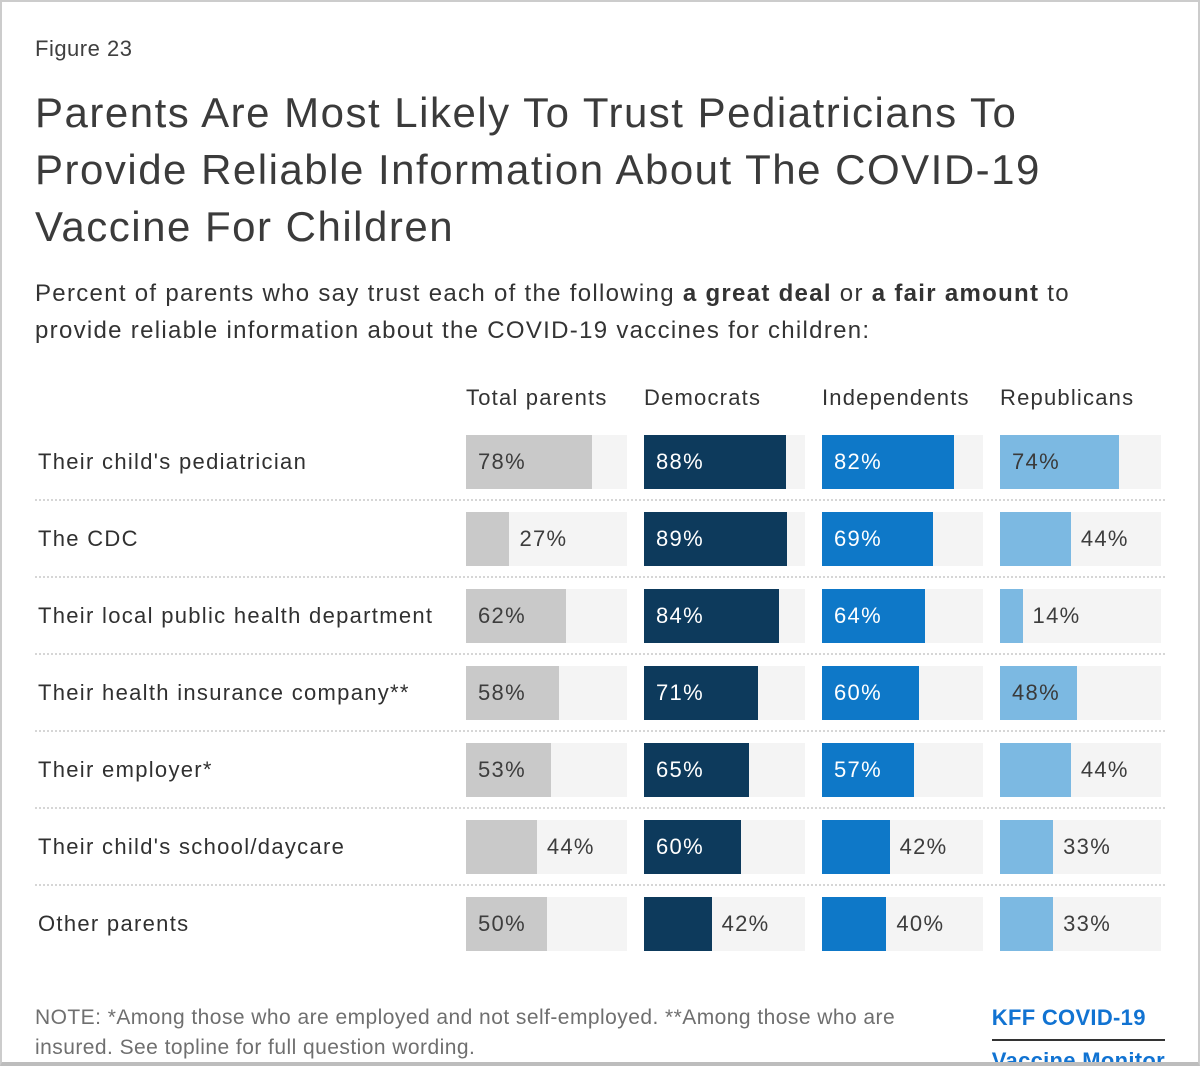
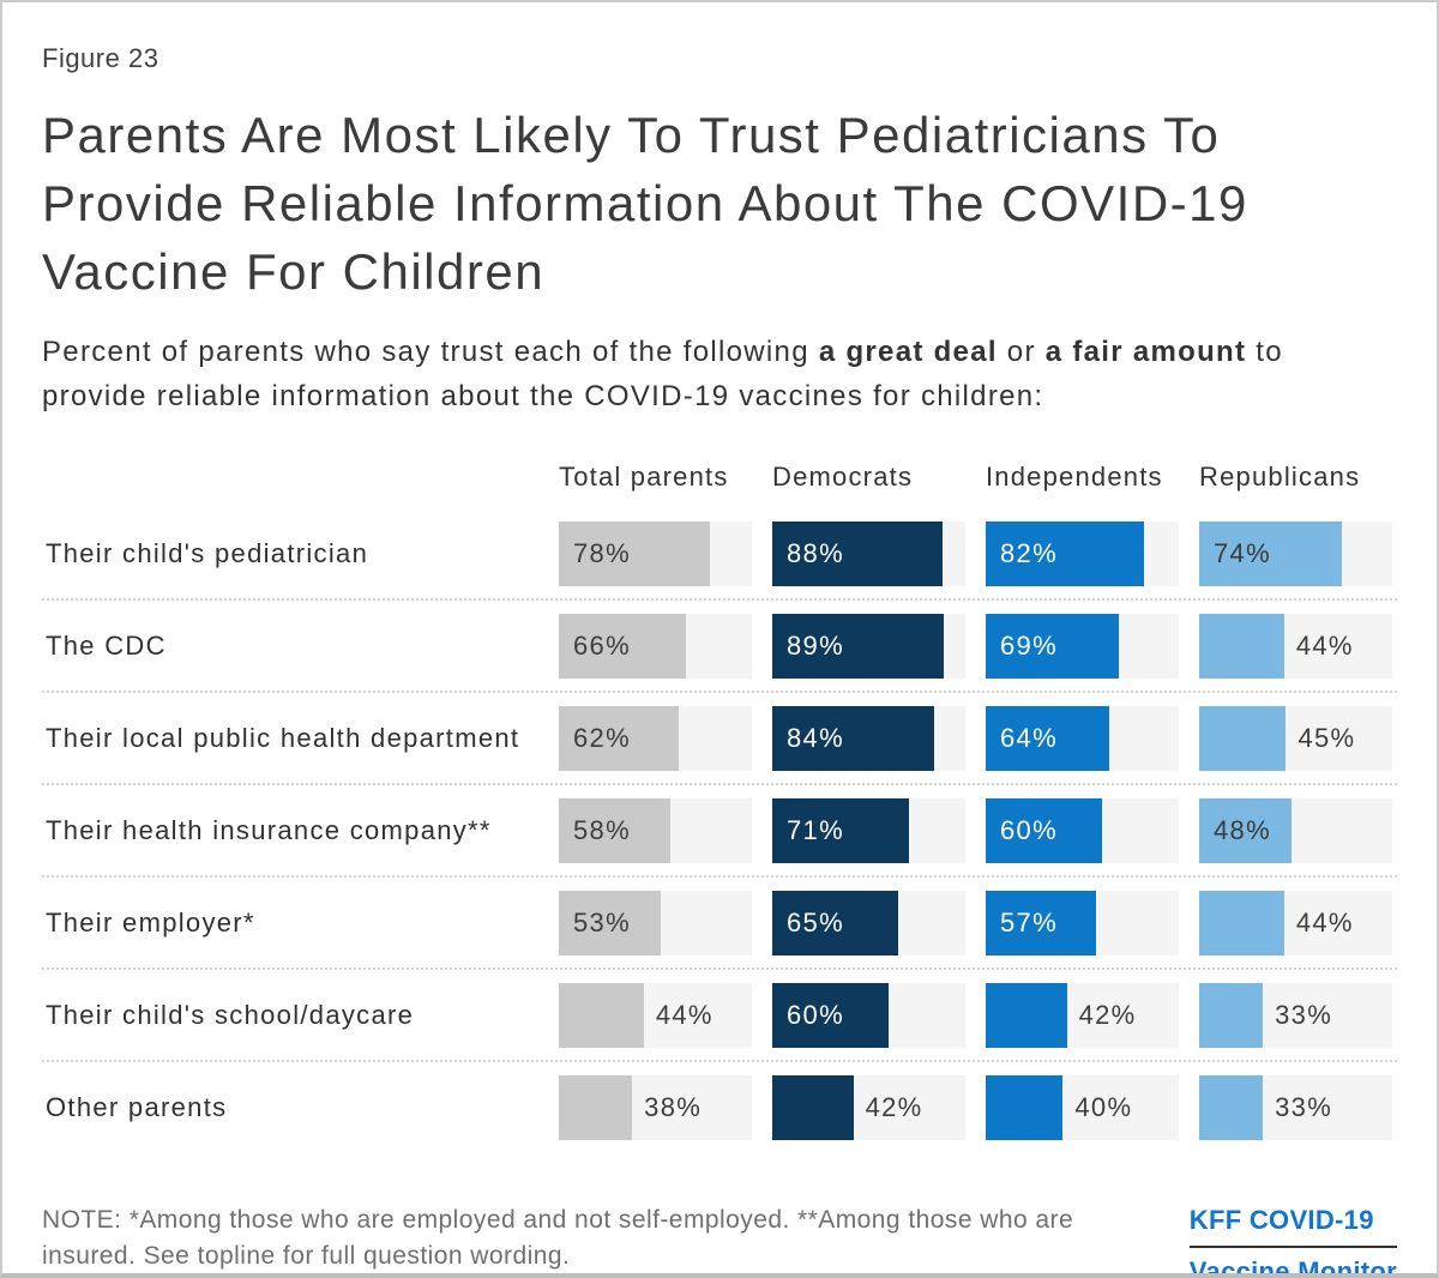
Total parents/The CDC: 27% -> 66%
Republicans/Their local public health department: 14% -> 45%
Total parents/Other parents: 50% -> 38%
